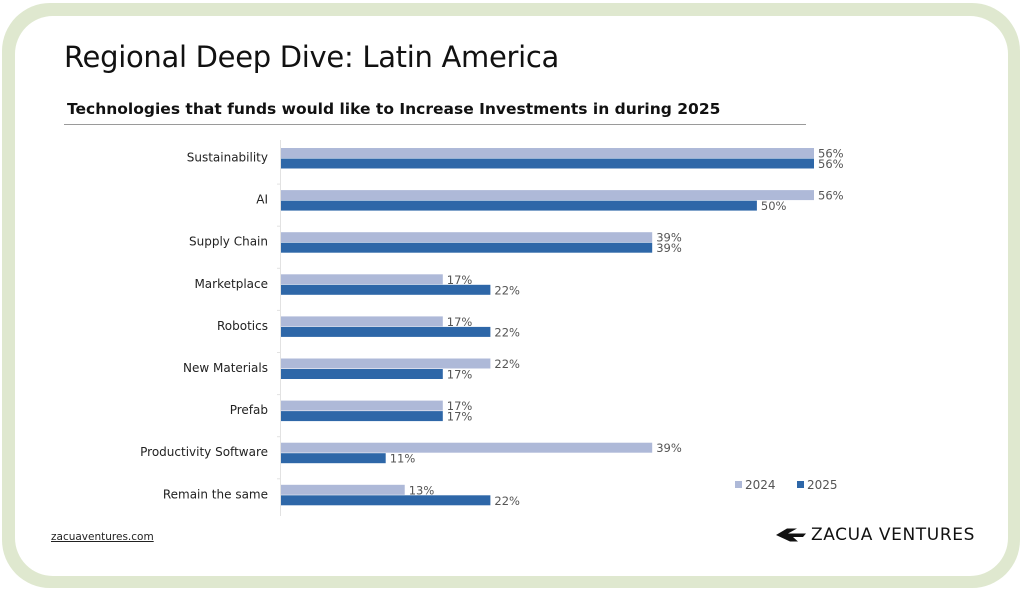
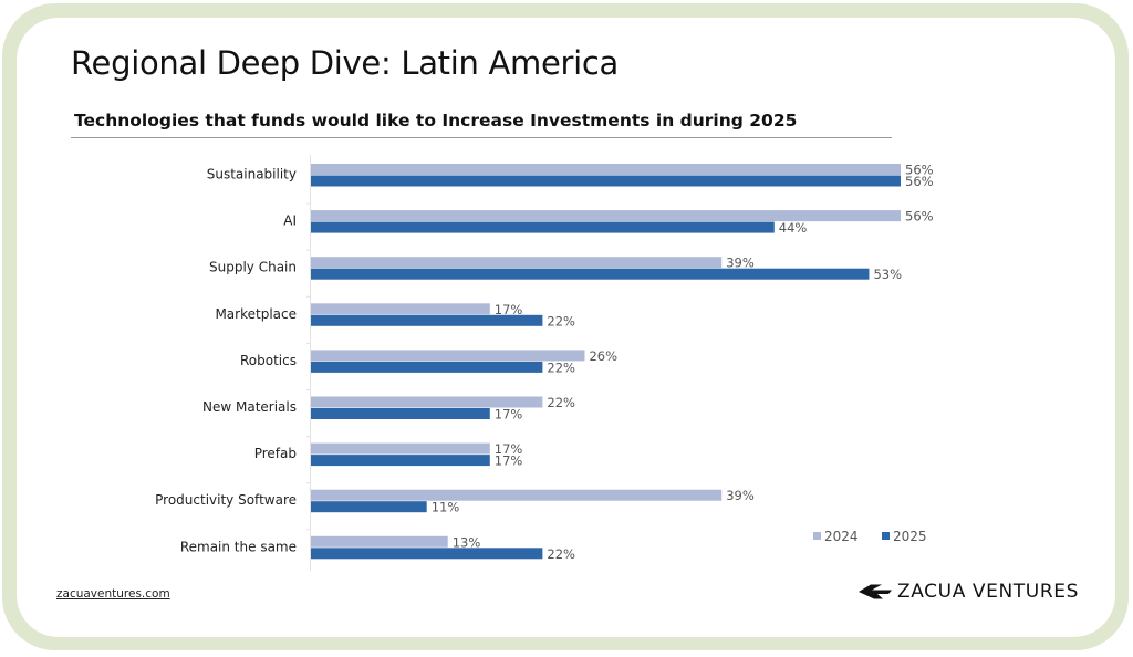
2025/AI: 50% -> 44%
2025/Supply Chain: 39% -> 53%
2024/Robotics: 17% -> 26%
